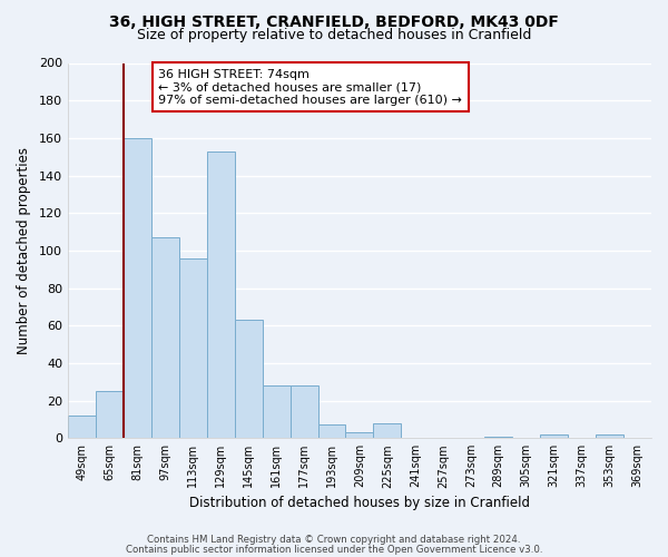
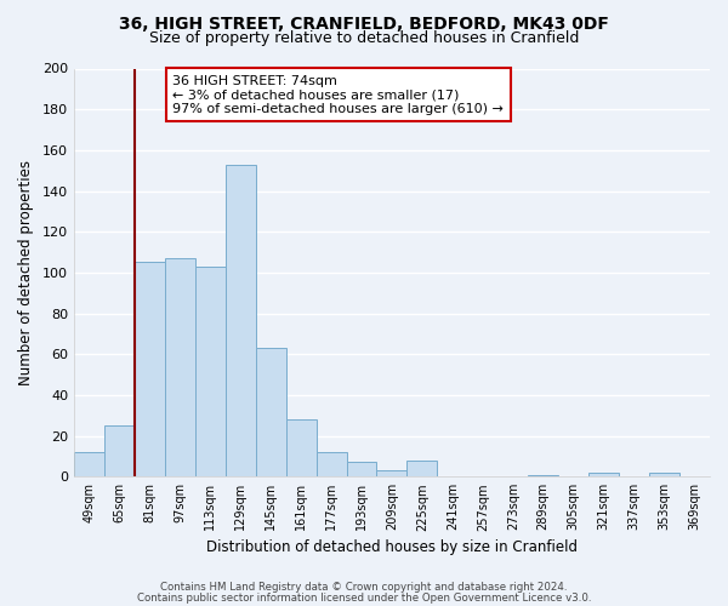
81sqm: 160 -> 105
113sqm: 96 -> 103
177sqm: 28 -> 12
